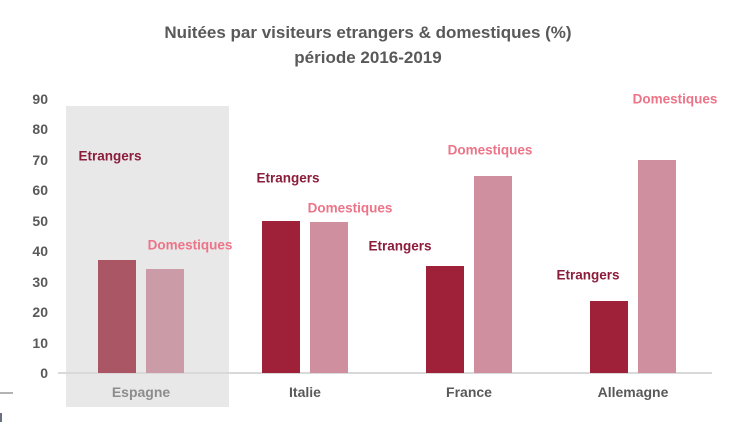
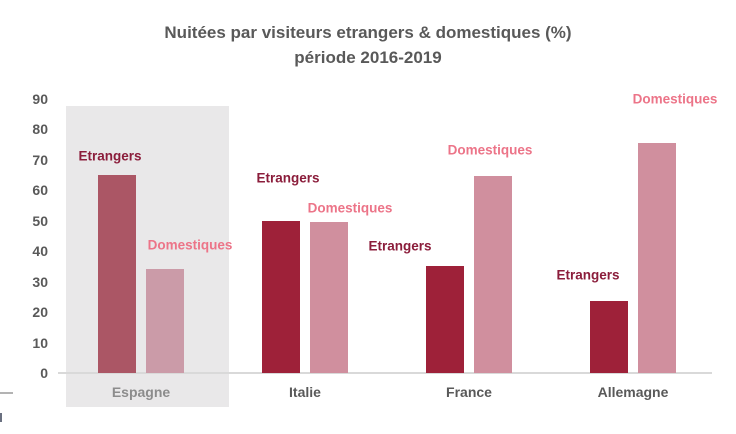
Etrangers/Espagne: 37 -> 65
Domestiques/Allemagne: 70 -> 76
